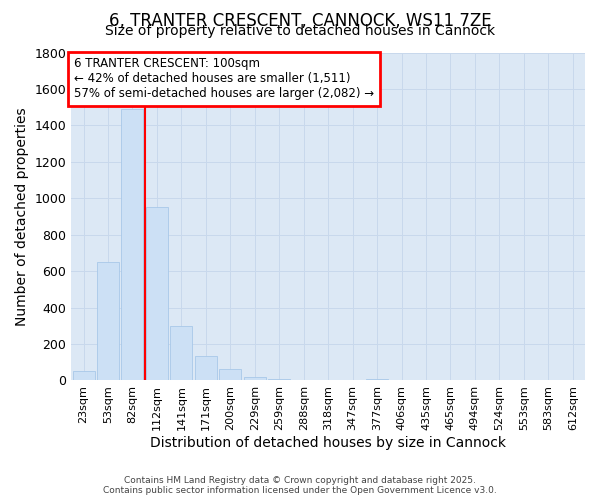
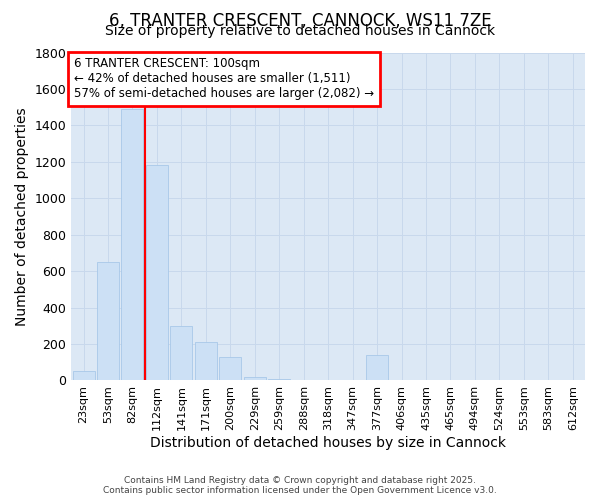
112sqm: 950 -> 1180
171sqm: 140 -> 210
200sqm: 60 -> 130
377sqm: 10 -> 140
